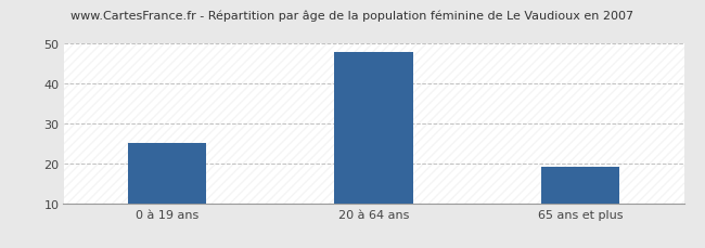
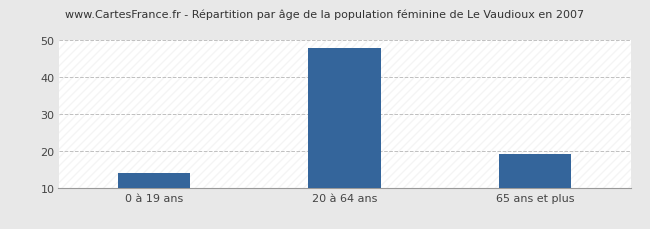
0 à 19 ans: 25 -> 14
